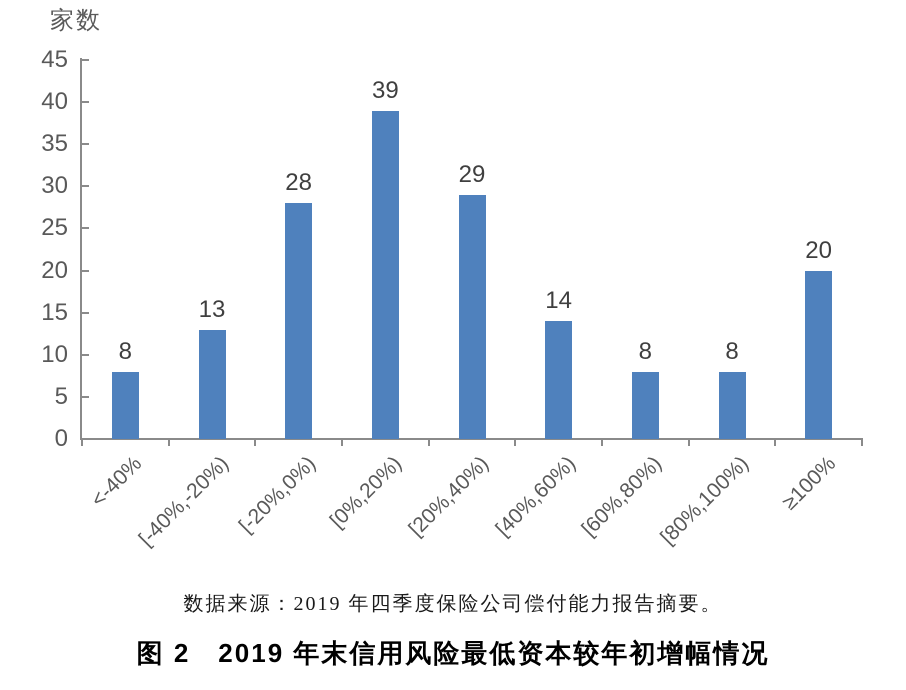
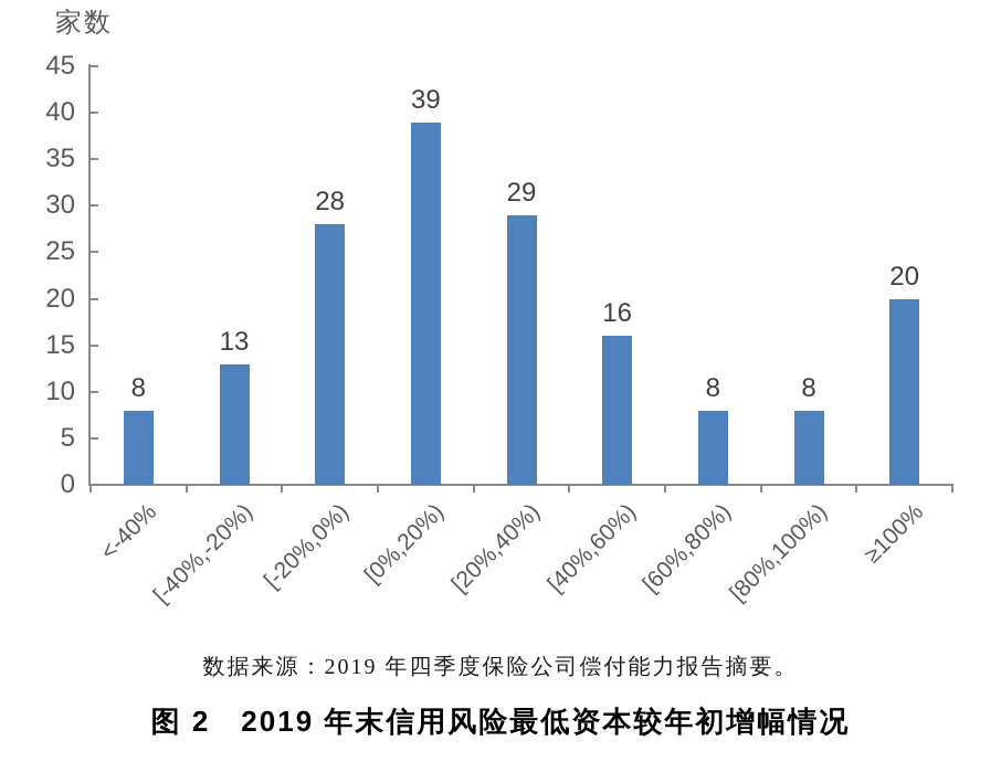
[40%,60%): 14 -> 16
